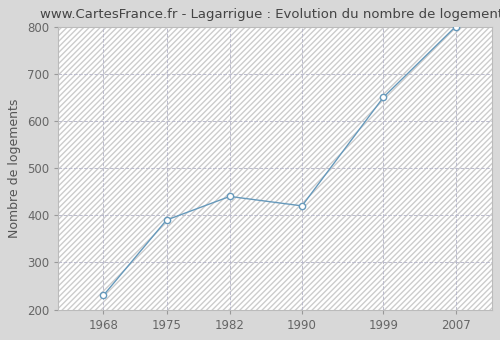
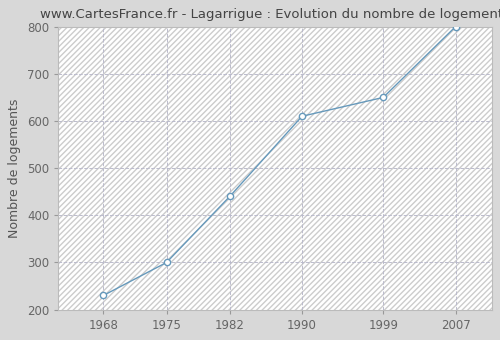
1975: 390 -> 300
1990: 420 -> 610
